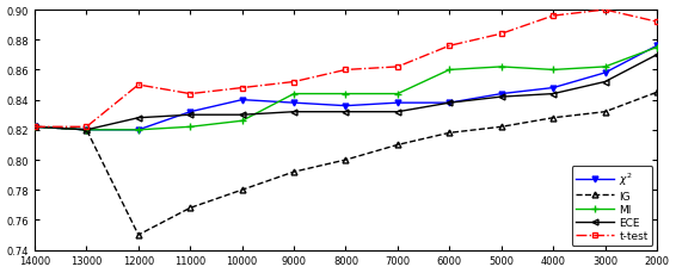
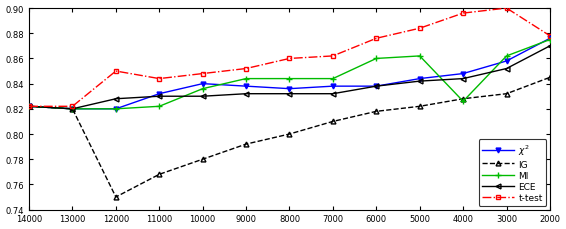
MI/10000: 0.826 -> 0.836
MI/4000: 0.860 -> 0.826
t-test/2000: 0.892 -> 0.878
